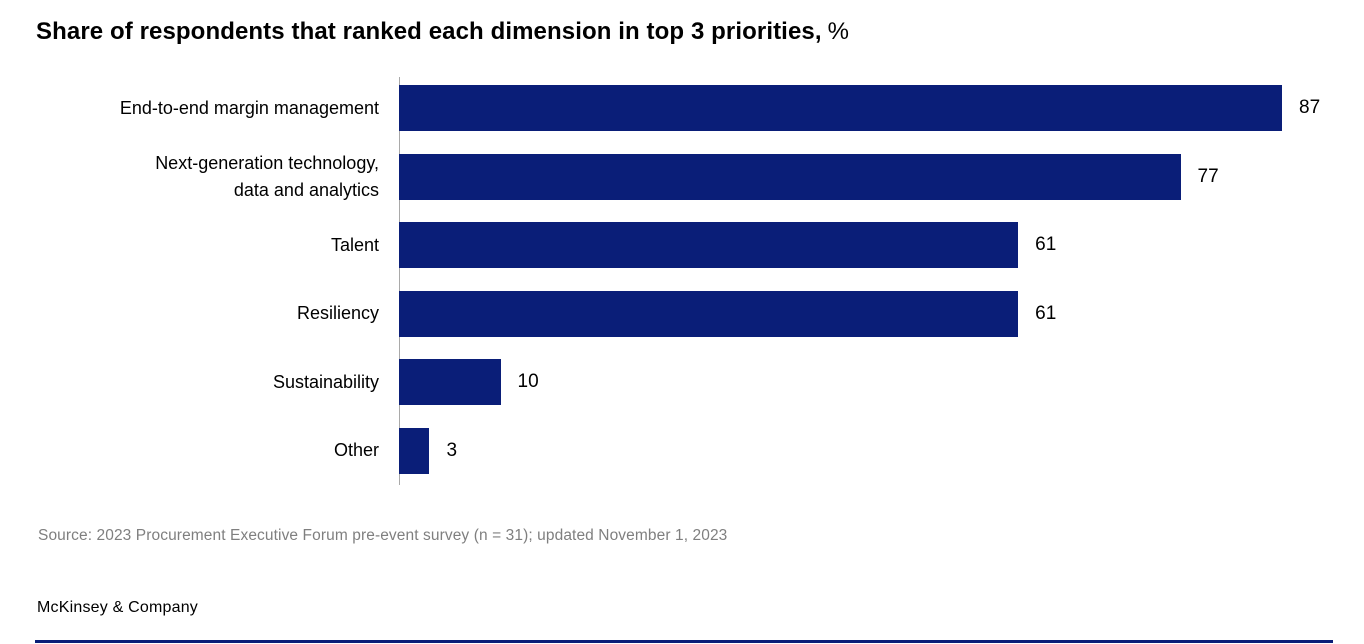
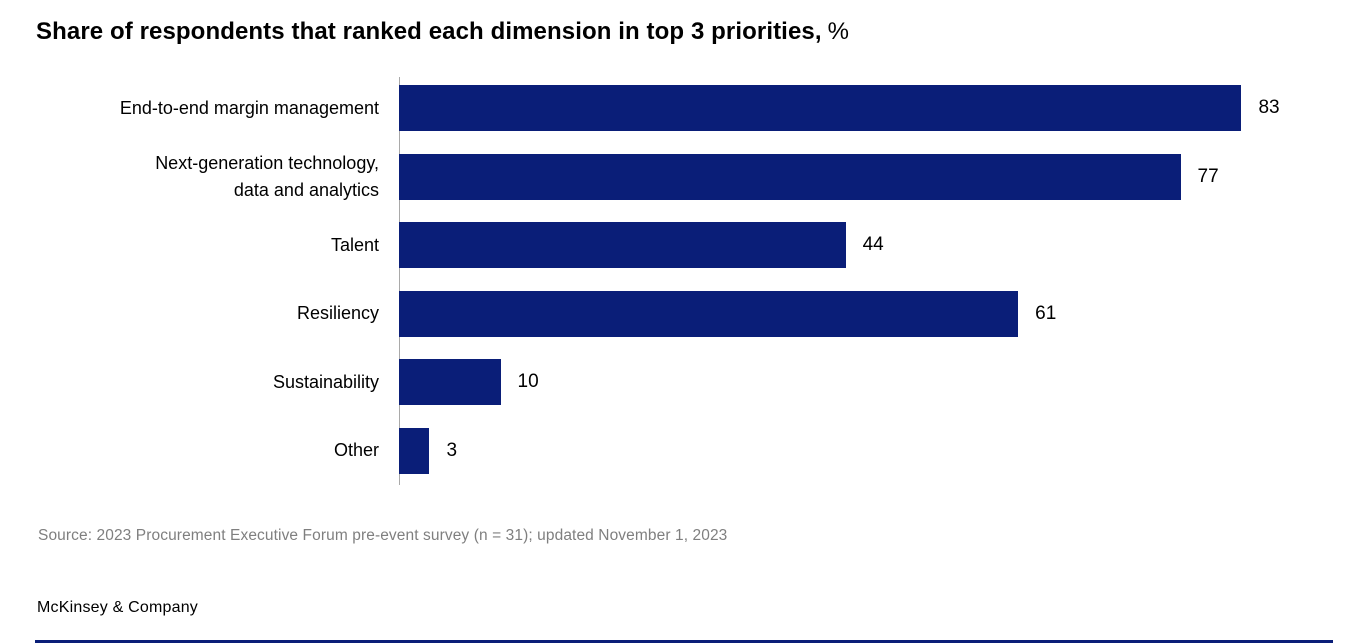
End-to-end margin management: 87 -> 83
Talent: 61 -> 44
